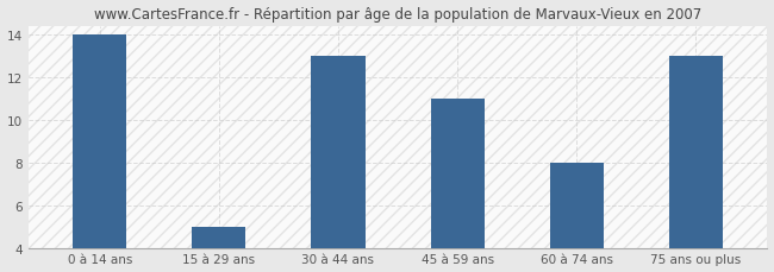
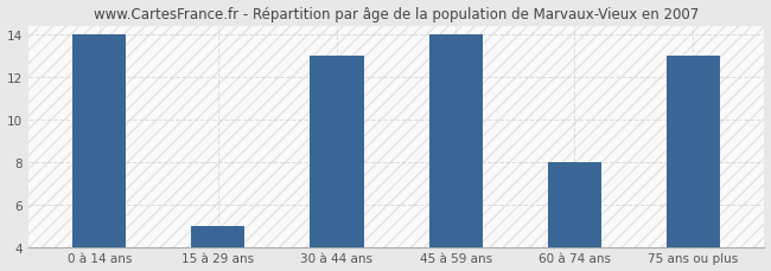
45 à 59 ans: 11 -> 14
